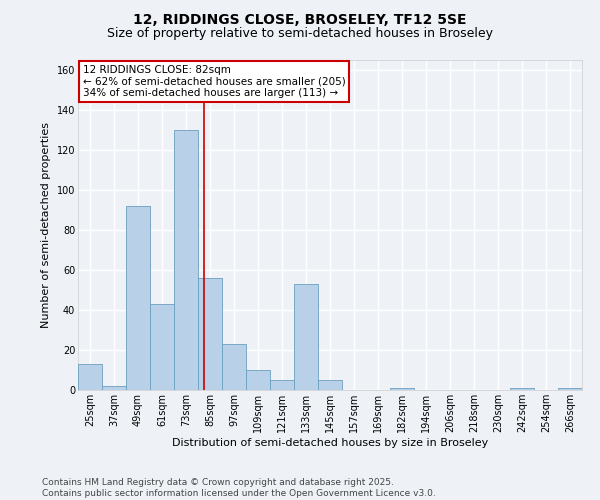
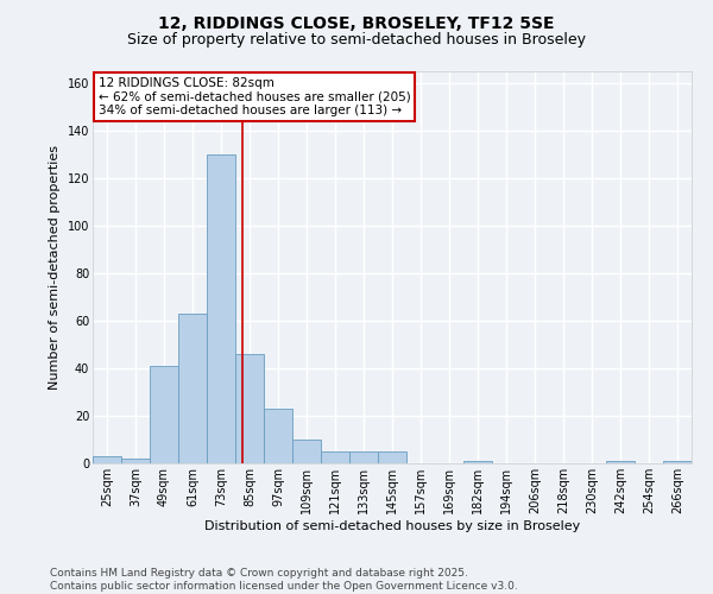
25sqm: 13 -> 3
49sqm: 92 -> 41
61sqm: 43 -> 63
85sqm: 56 -> 46
133sqm: 53 -> 5
